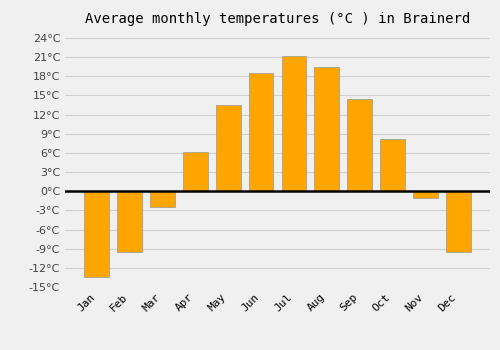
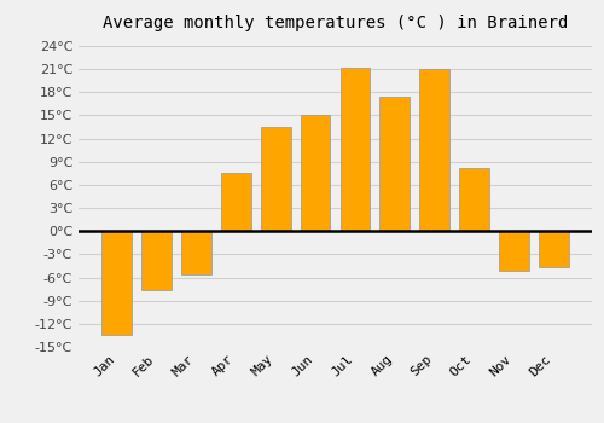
Feb: -9.5°C -> -7.6°C
Mar: -2.5°C -> -5.6°C
Apr: 6.2°C -> 7.6°C
Jun: 18.5°C -> 15.0°C
Aug: 19.5°C -> 17.4°C
Sep: 14.5°C -> 21.0°C
Nov: -1.0°C -> -5.2°C
Dec: -9.5°C -> -4.6°C
